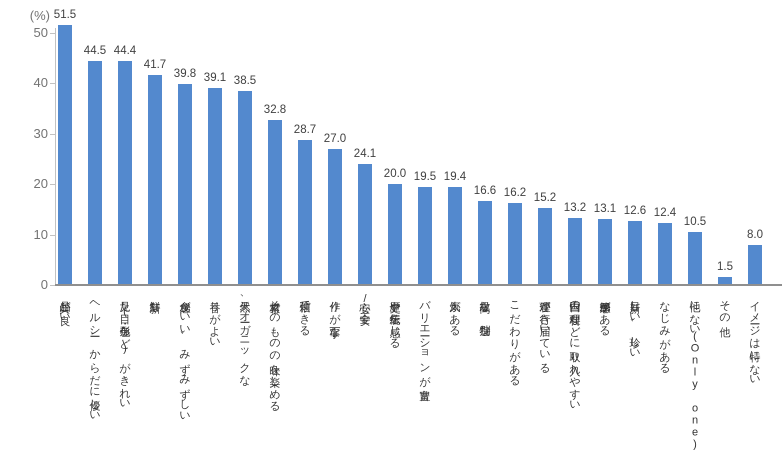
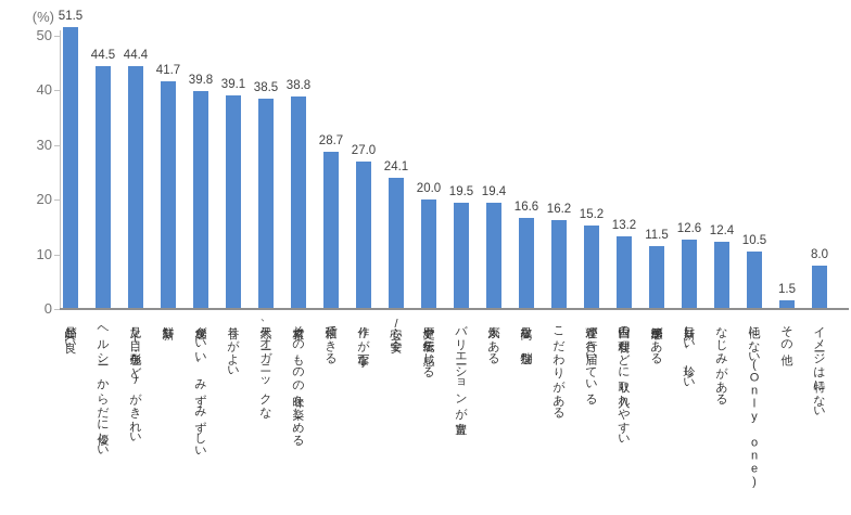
素材そのものの味を楽しめる: 32.8 -> 38.8
季節感がある: 13.1 -> 11.5
